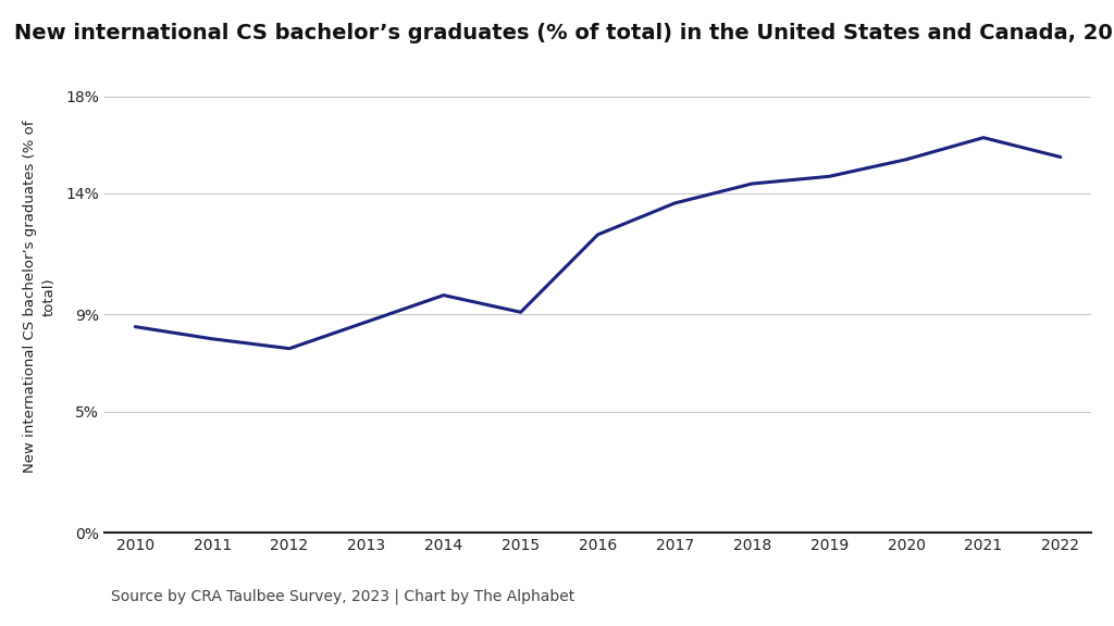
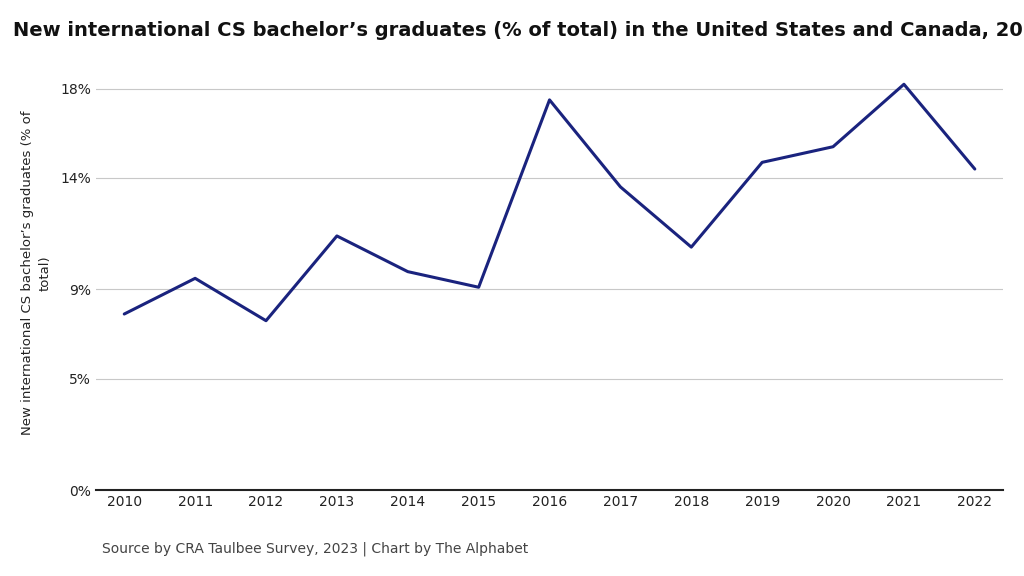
2010: 8.5% -> 7.9%
2011: 8.0% -> 9.5%
2013: 8.7% -> 11.4%
2016: 12.3% -> 17.5%
2018: 14.4% -> 10.9%
2021: 16.3% -> 18.2%
2022: 15.5% -> 14.4%
